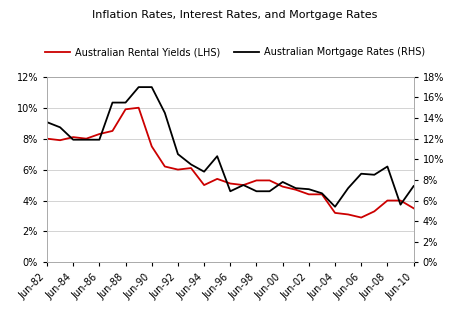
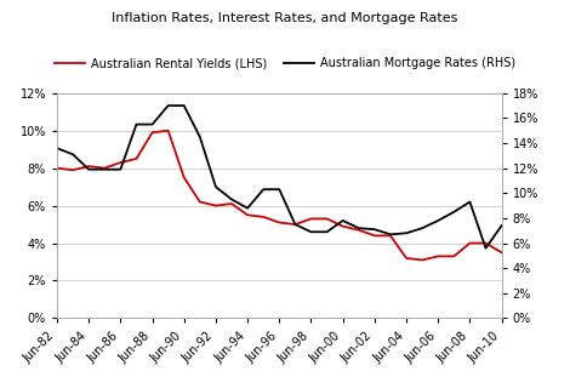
Australian Rental Yields (LHS)/Jun-94: 5.0% -> 5.5%
Australian Mortgage Rates (RHS)/Jun-96: 6.9% -> 10.3%
Australian Mortgage Rates (RHS)/Jun-04: 5.4% -> 6.8%
Australian Rental Yields (LHS)/Jun-06: 2.9% -> 3.3%
Australian Mortgage Rates (RHS)/Jun-06: 8.6% -> 7.8%
